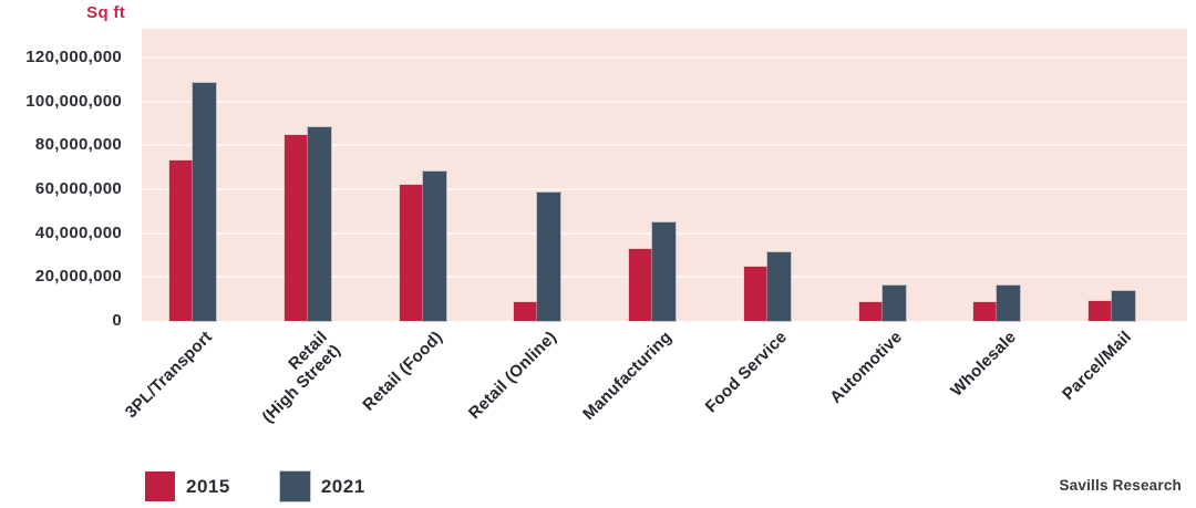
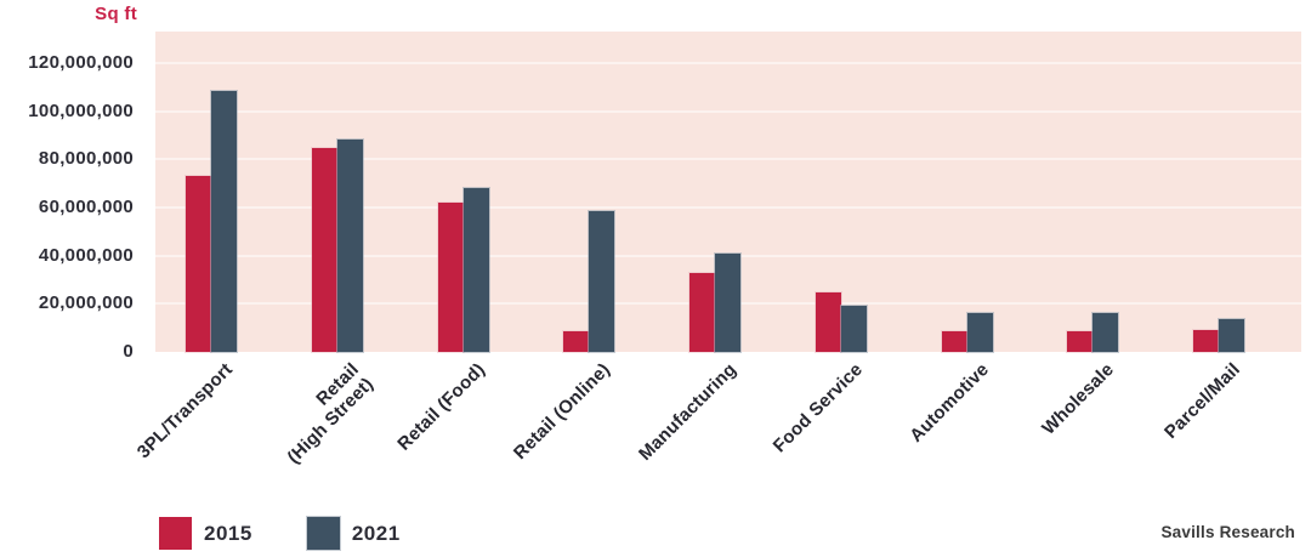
2021/Manufacturing: 45000000 -> 41000000
2021/Food Service: 31000000 -> 19000000
